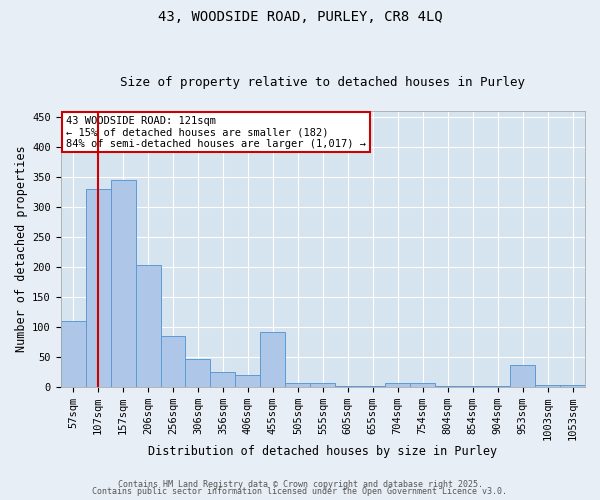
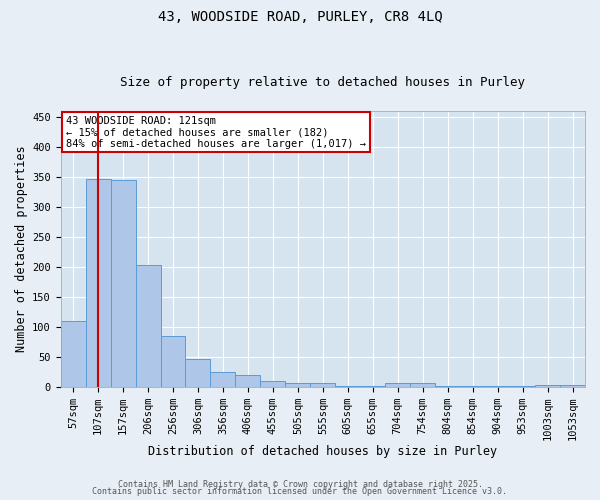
107sqm: 330 -> 348
455sqm: 92 -> 10
953sqm: 36 -> 1
